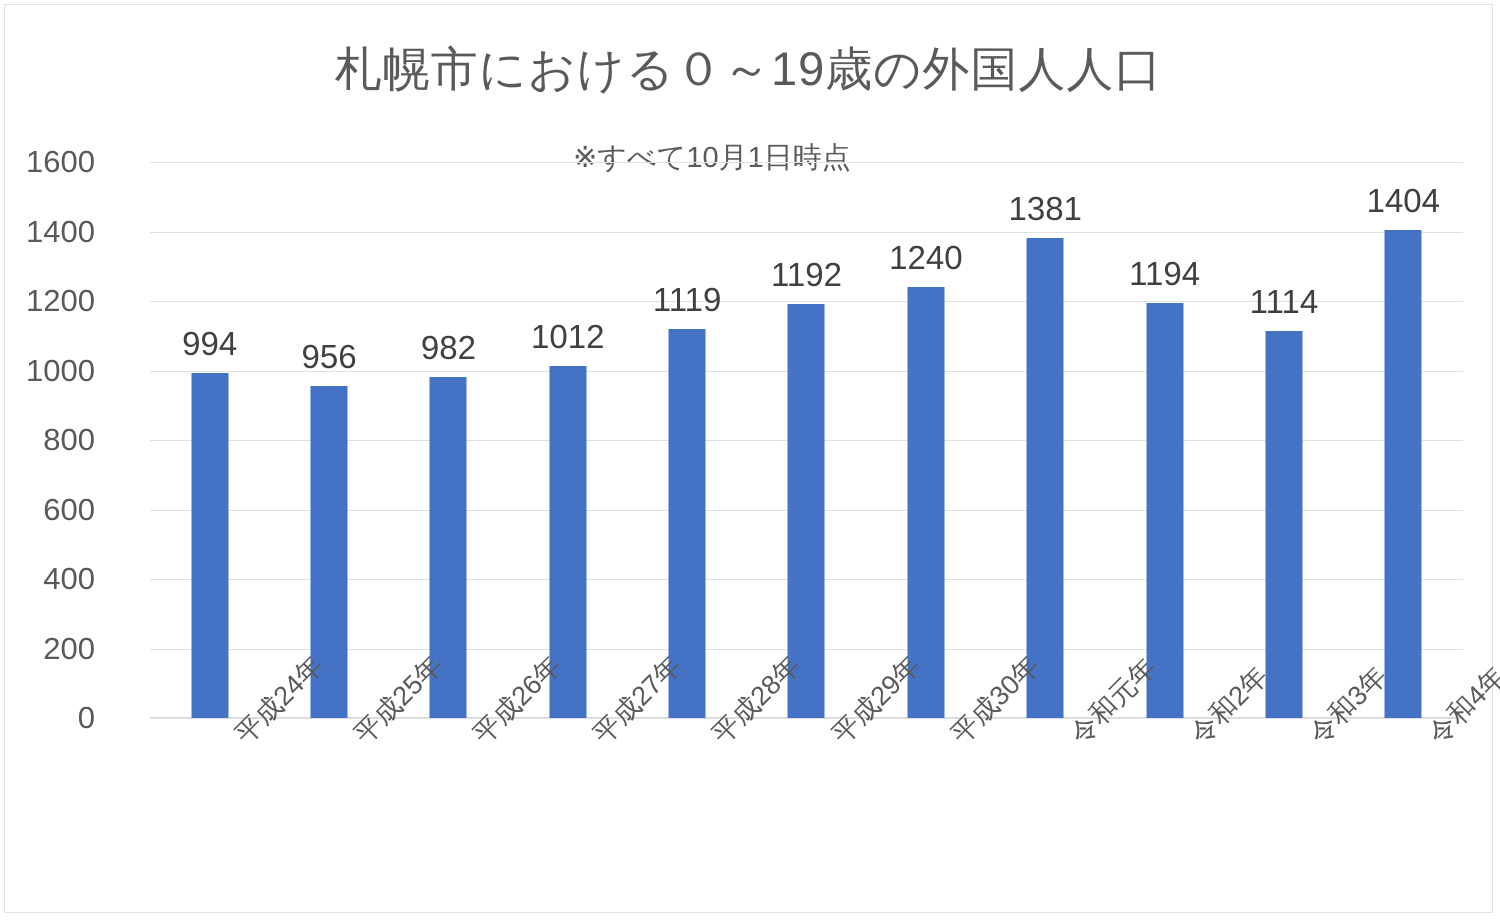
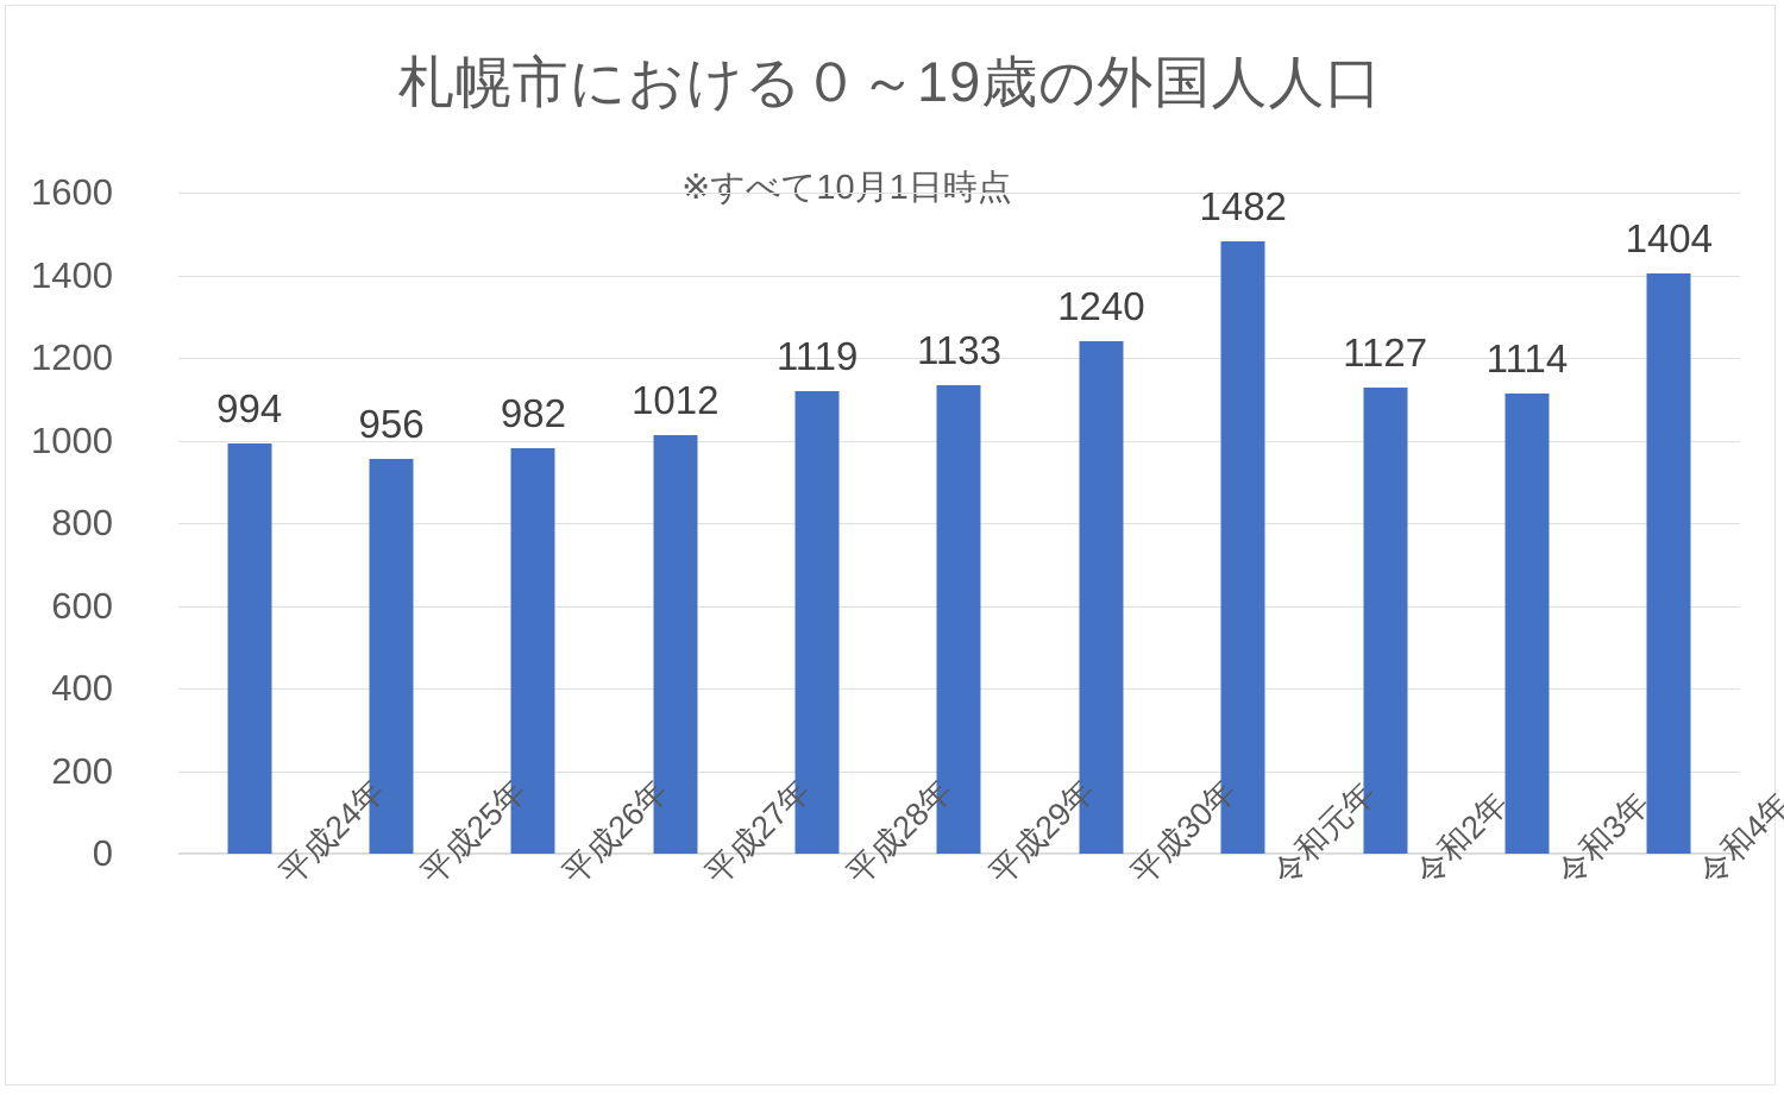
平成29年: 1192 -> 1133
令和元年: 1381 -> 1482
令和2年: 1194 -> 1127
